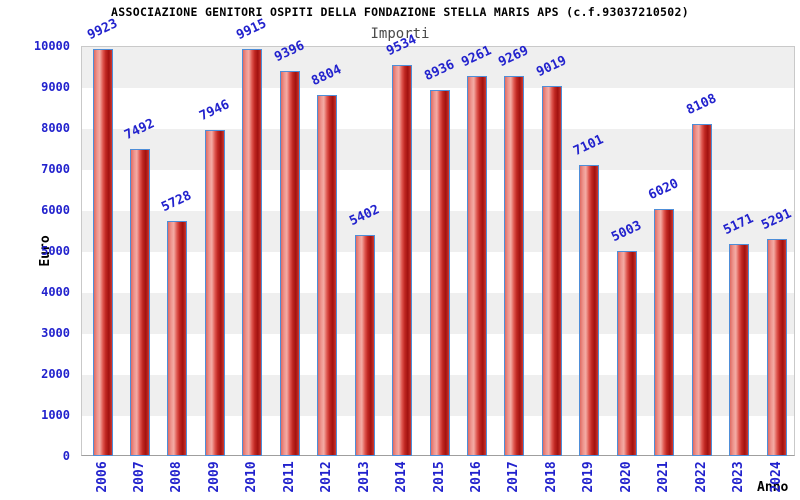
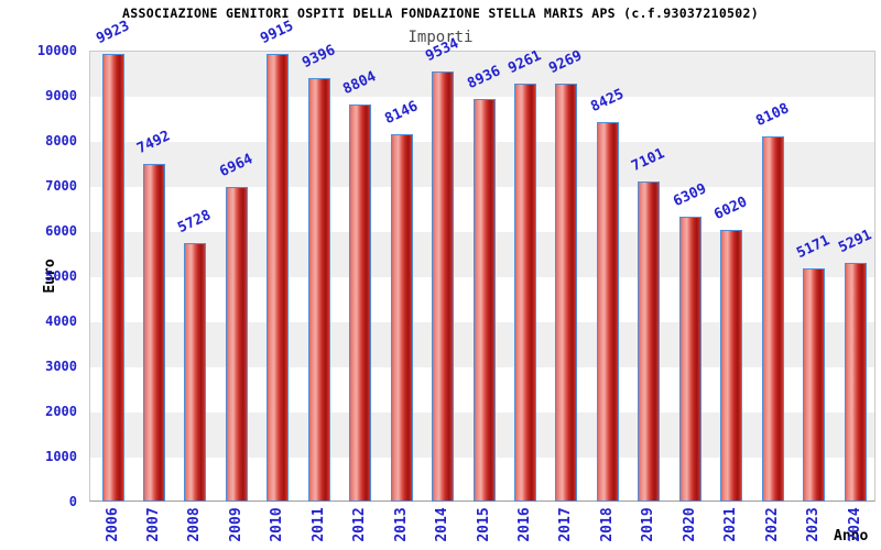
2009: 7946 -> 6964
2013: 5402 -> 8146
2018: 9019 -> 8425
2020: 5003 -> 6309
